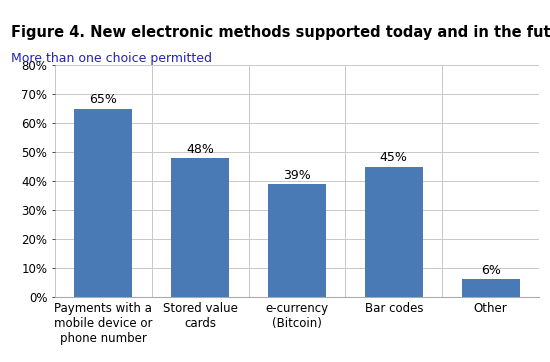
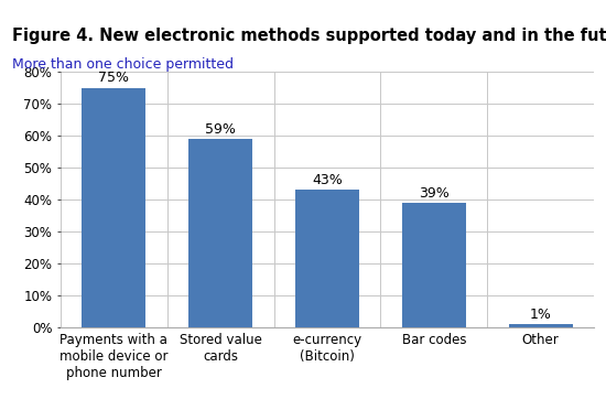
Payments with a mobile device or phone number: 65% -> 75%
Stored value cards: 48% -> 59%
e-currency (Bitcoin): 39% -> 43%
Bar codes: 45% -> 39%
Other: 6% -> 1%
